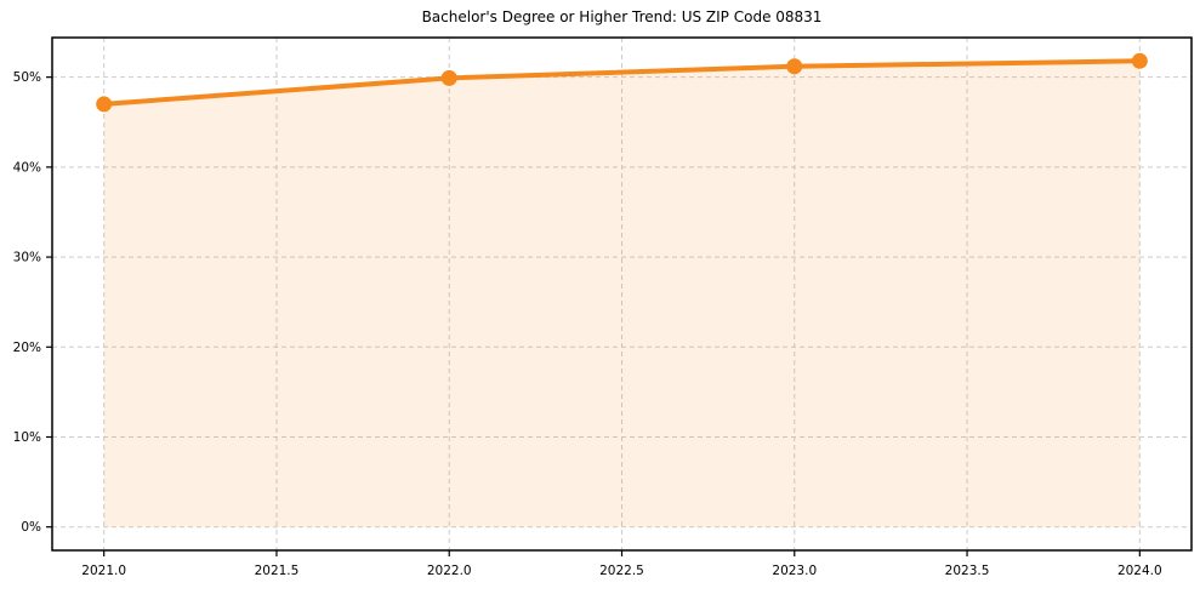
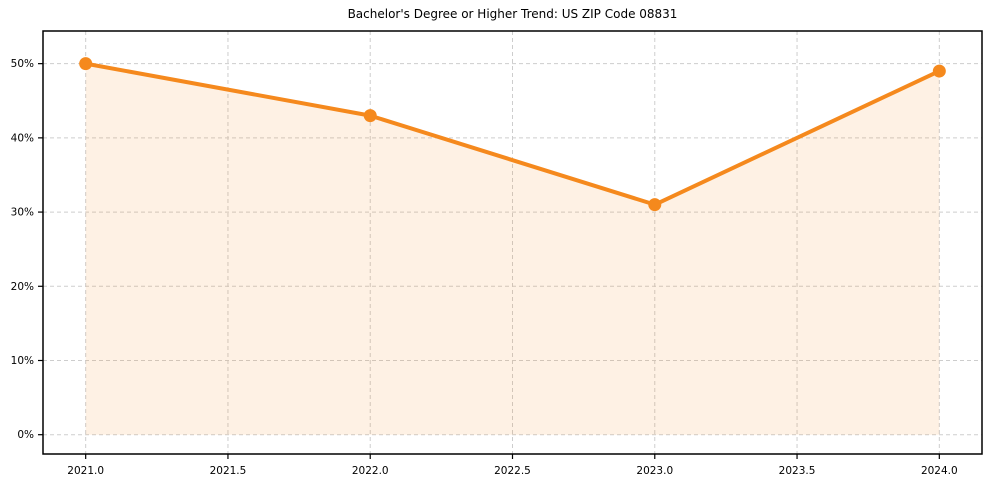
2021.0: 47% -> 50%
2022.0: 50% -> 43%
2023.0: 51% -> 31%
2024.0: 52% -> 49%
